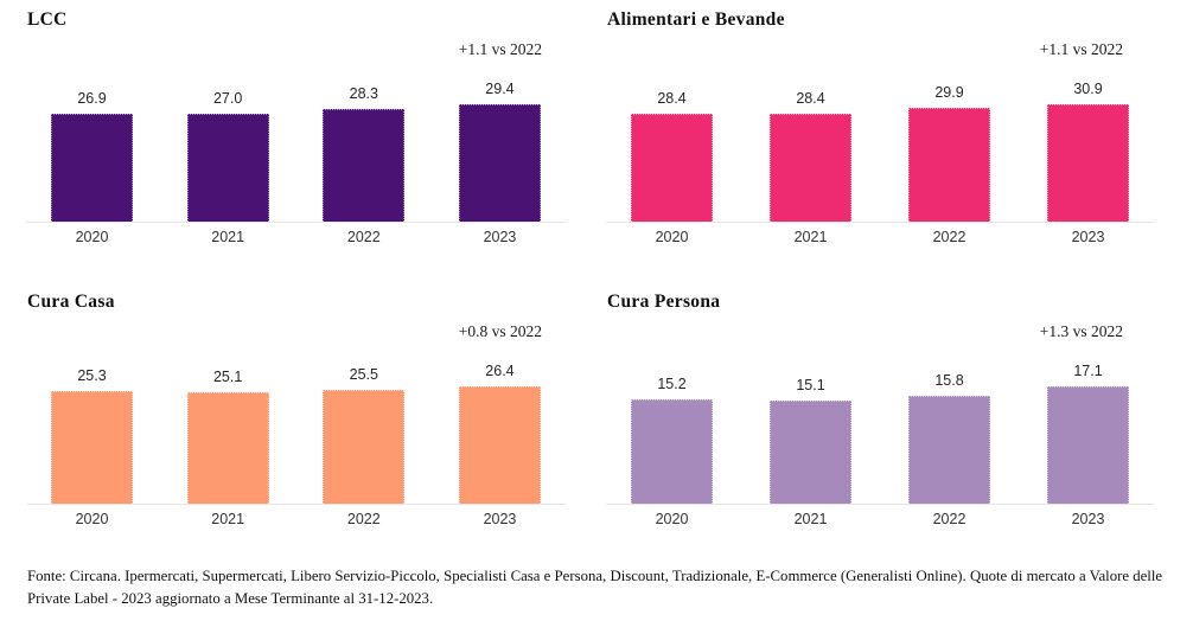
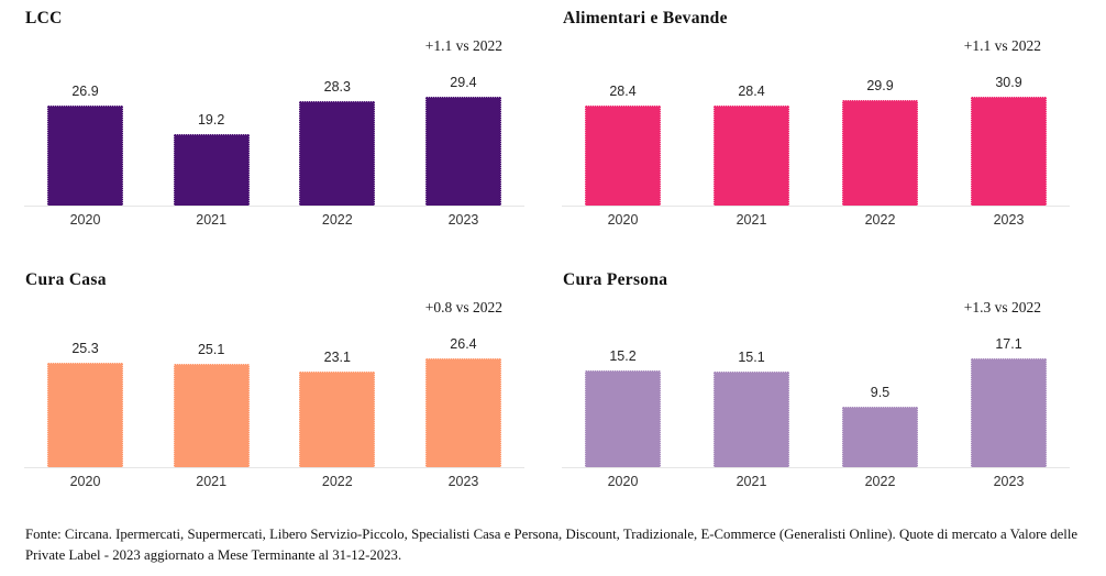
LCC/2021: 27.0 -> 19.2
Cura Casa/2022: 25.5 -> 23.1
Cura Persona/2022: 15.8 -> 9.5
